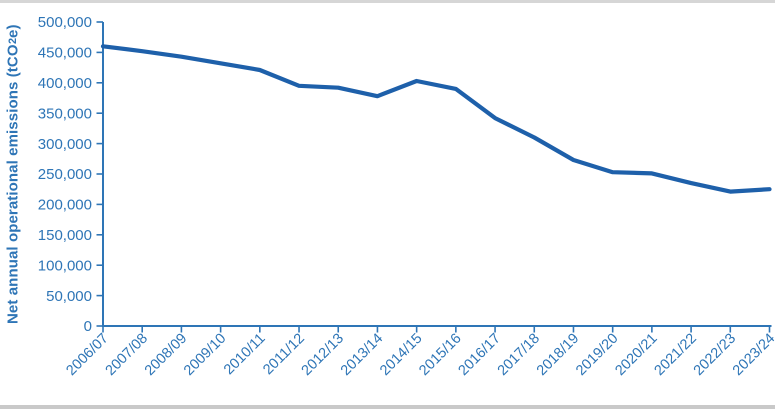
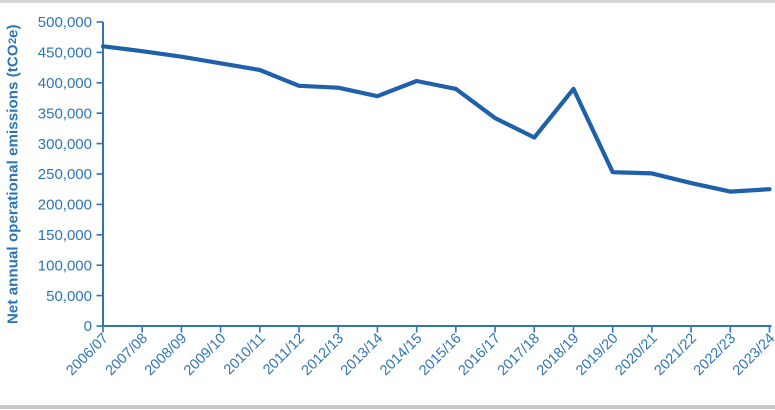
2018/19: 270000 -> 390000
